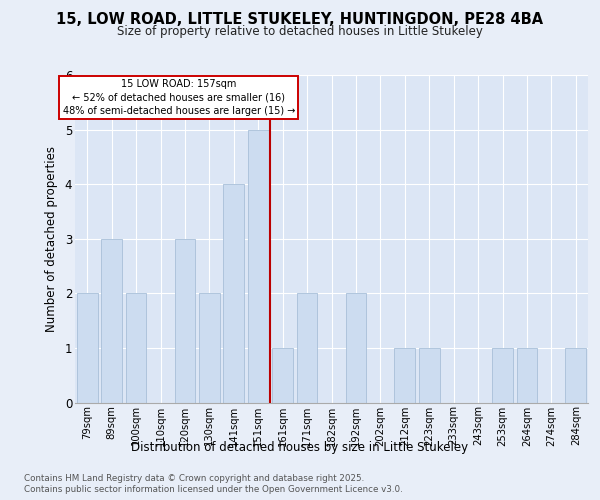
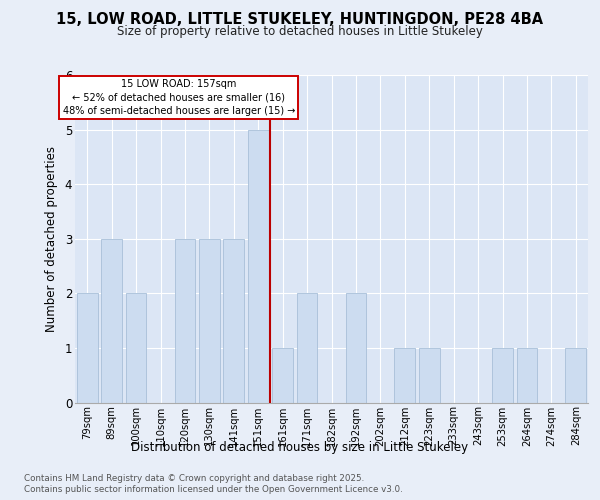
130sqm: 2 -> 3
141sqm: 4 -> 3
